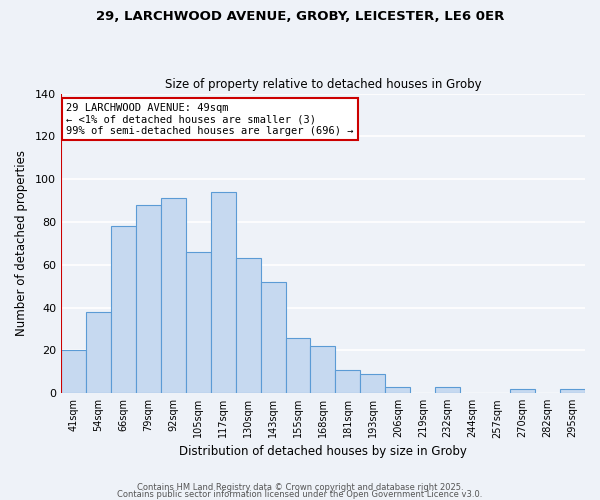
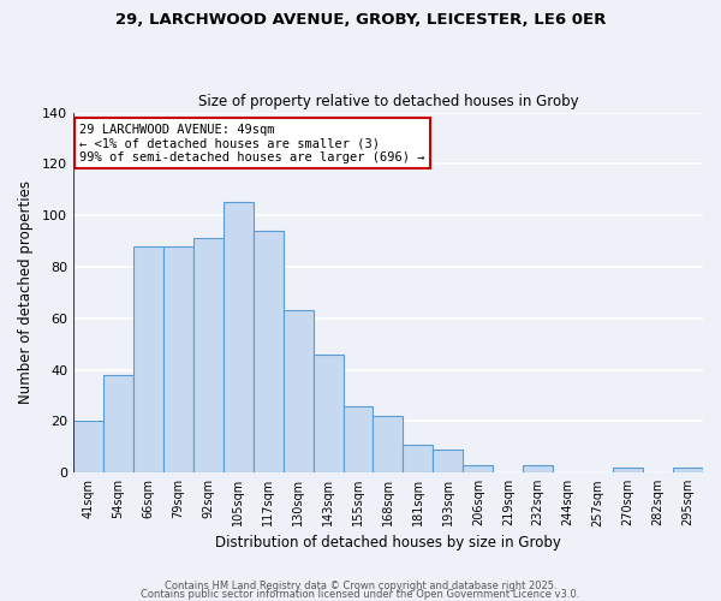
66sqm: 78 -> 88
105sqm: 66 -> 105
143sqm: 52 -> 46
